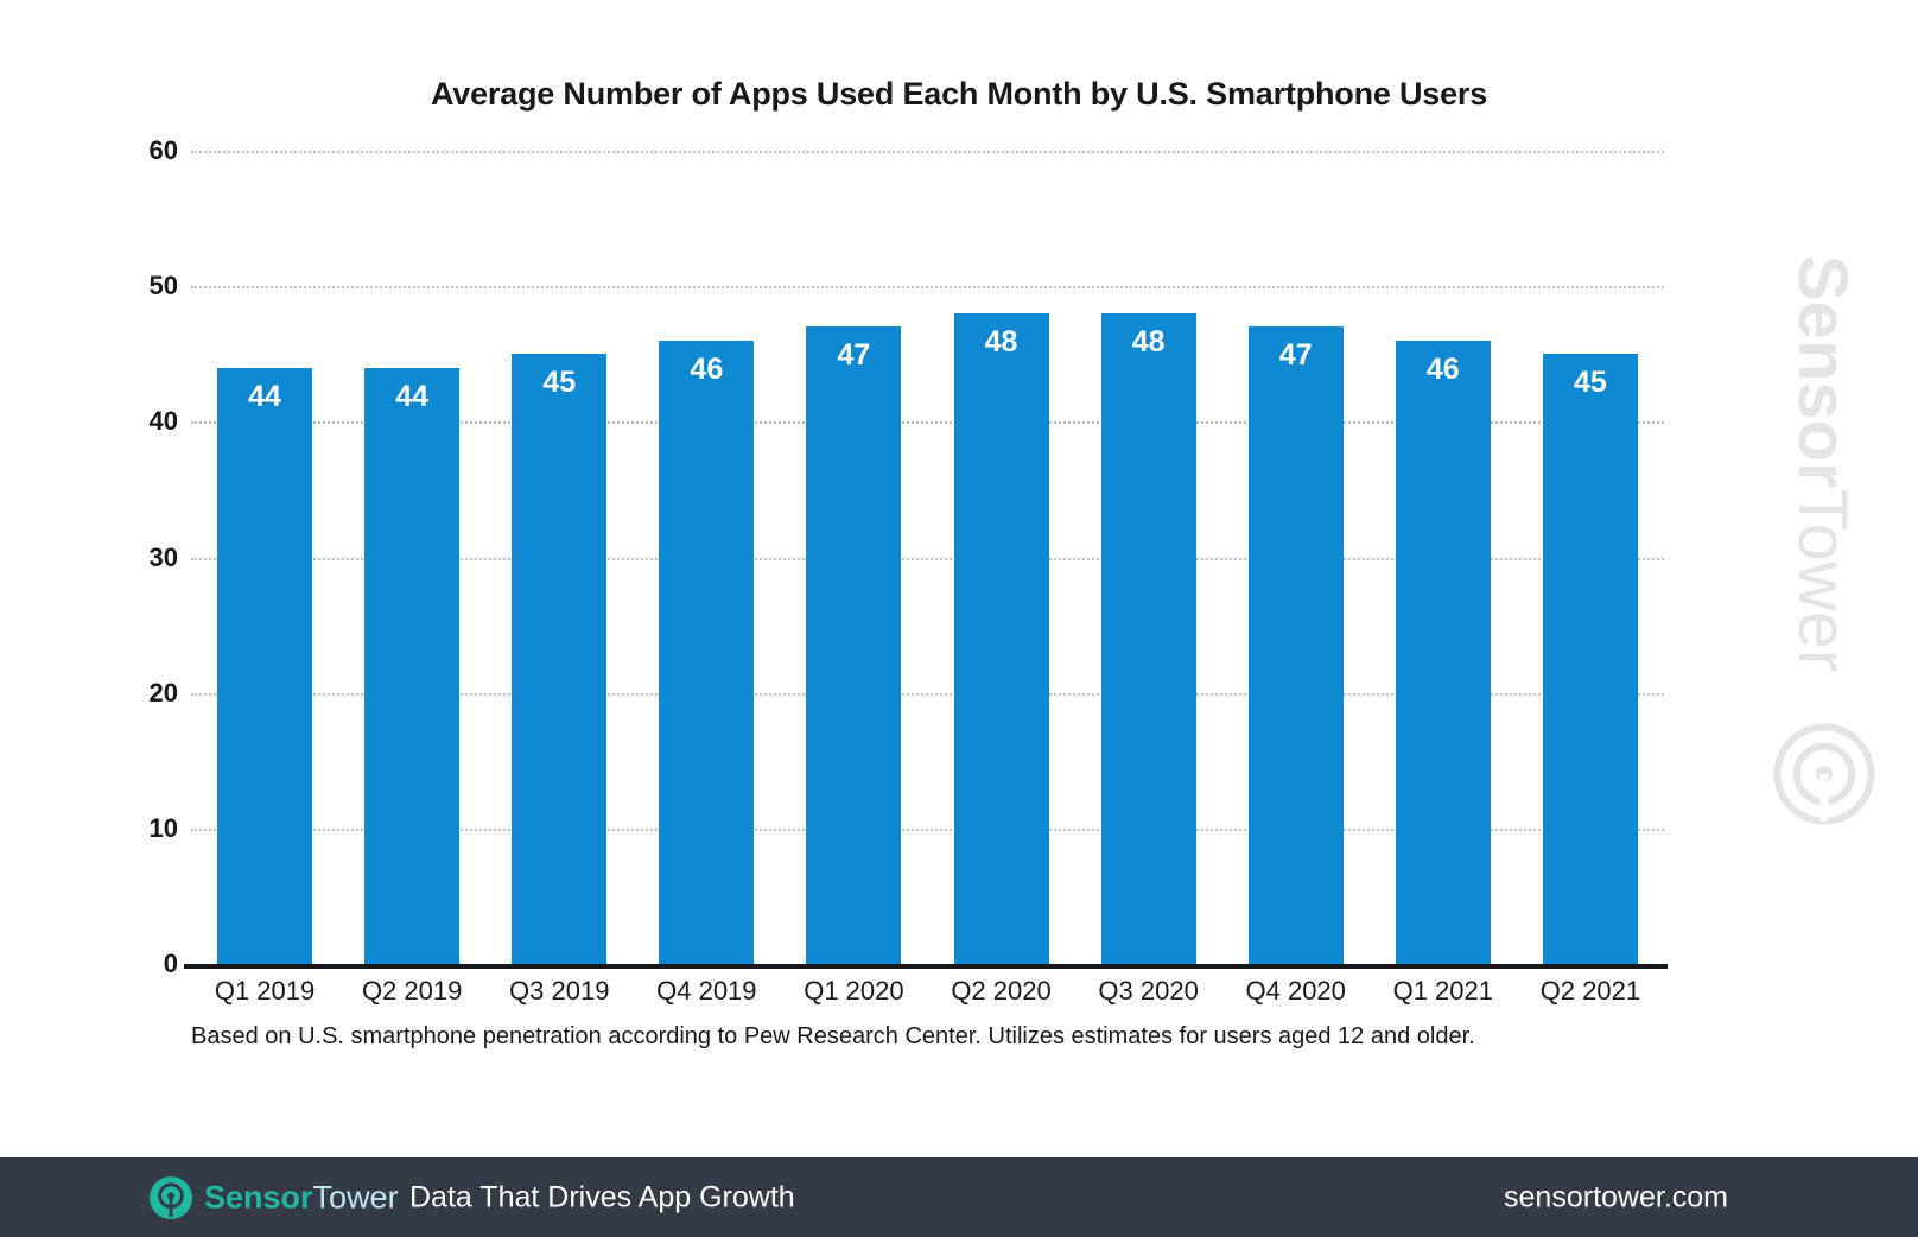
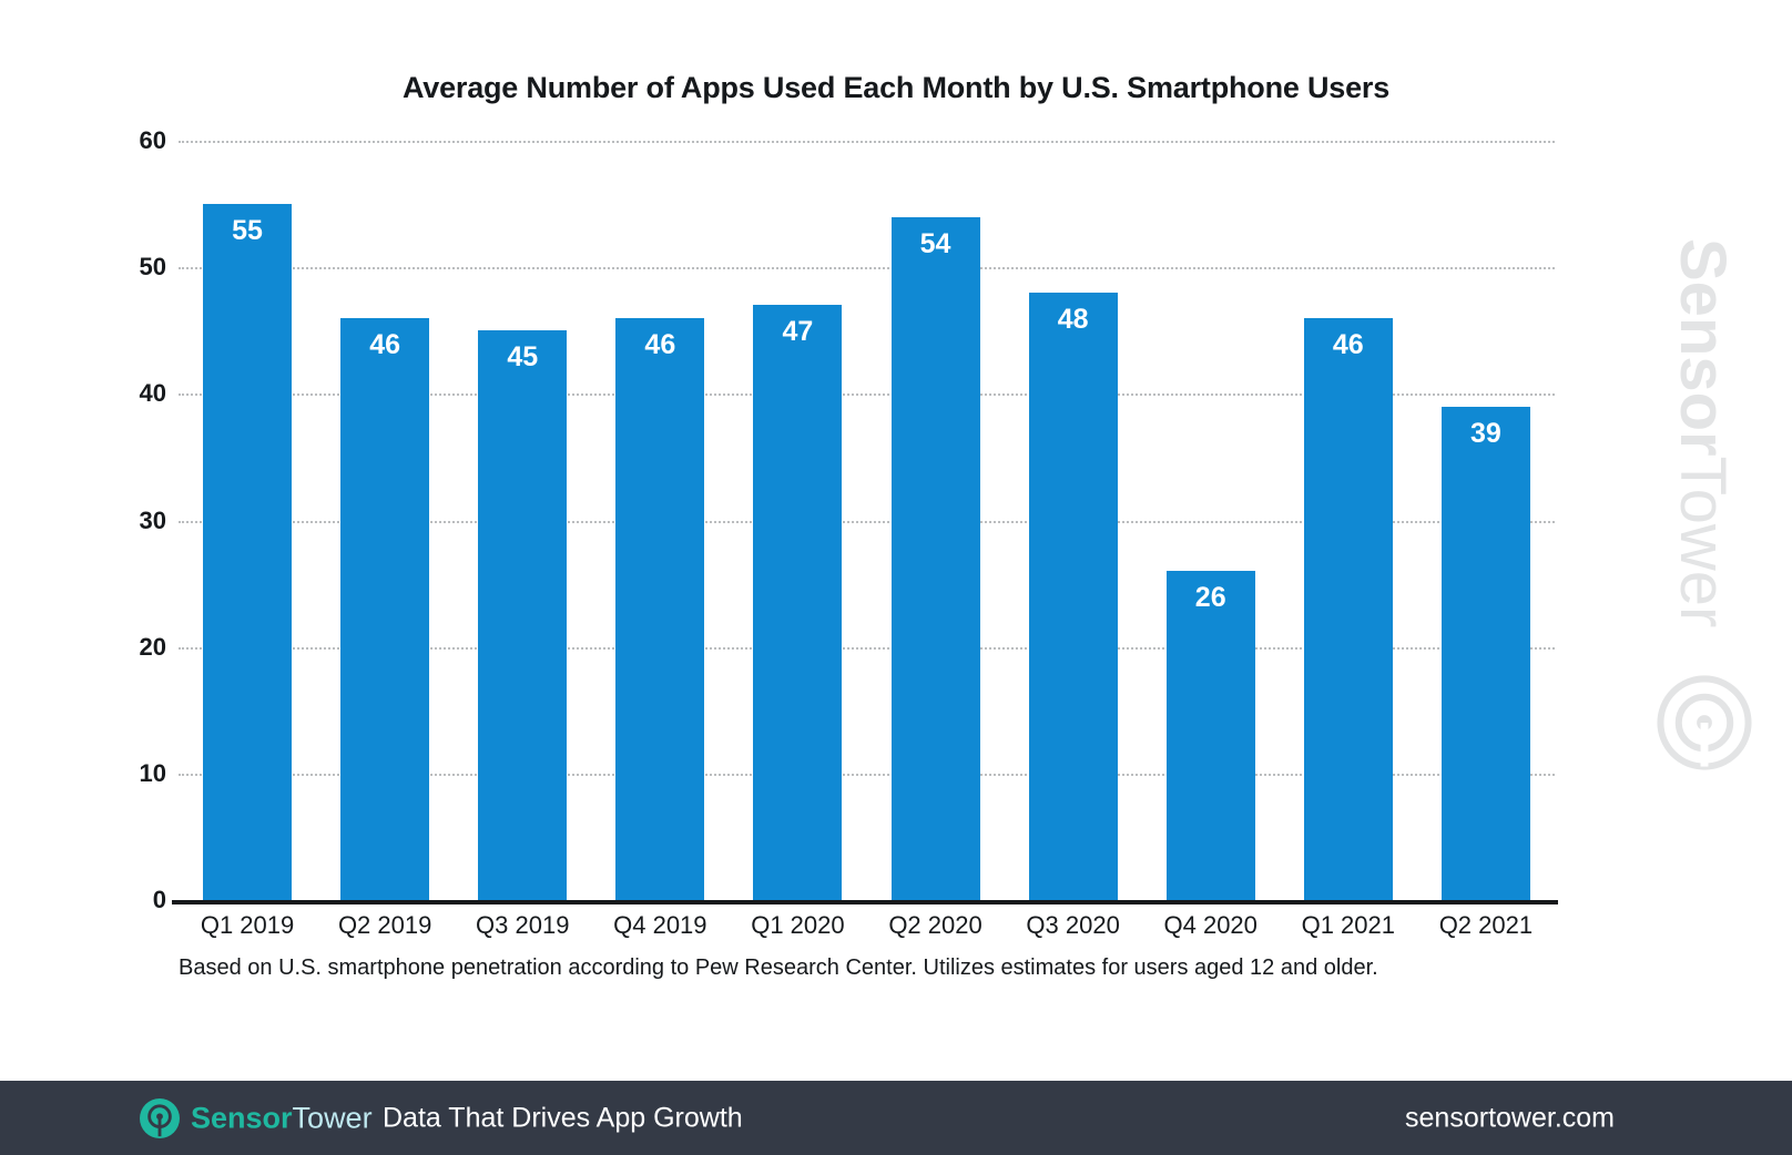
Q1 2019: 44 -> 55
Q2 2019: 44 -> 46
Q2 2020: 48 -> 54
Q4 2020: 47 -> 26
Q2 2021: 45 -> 39
